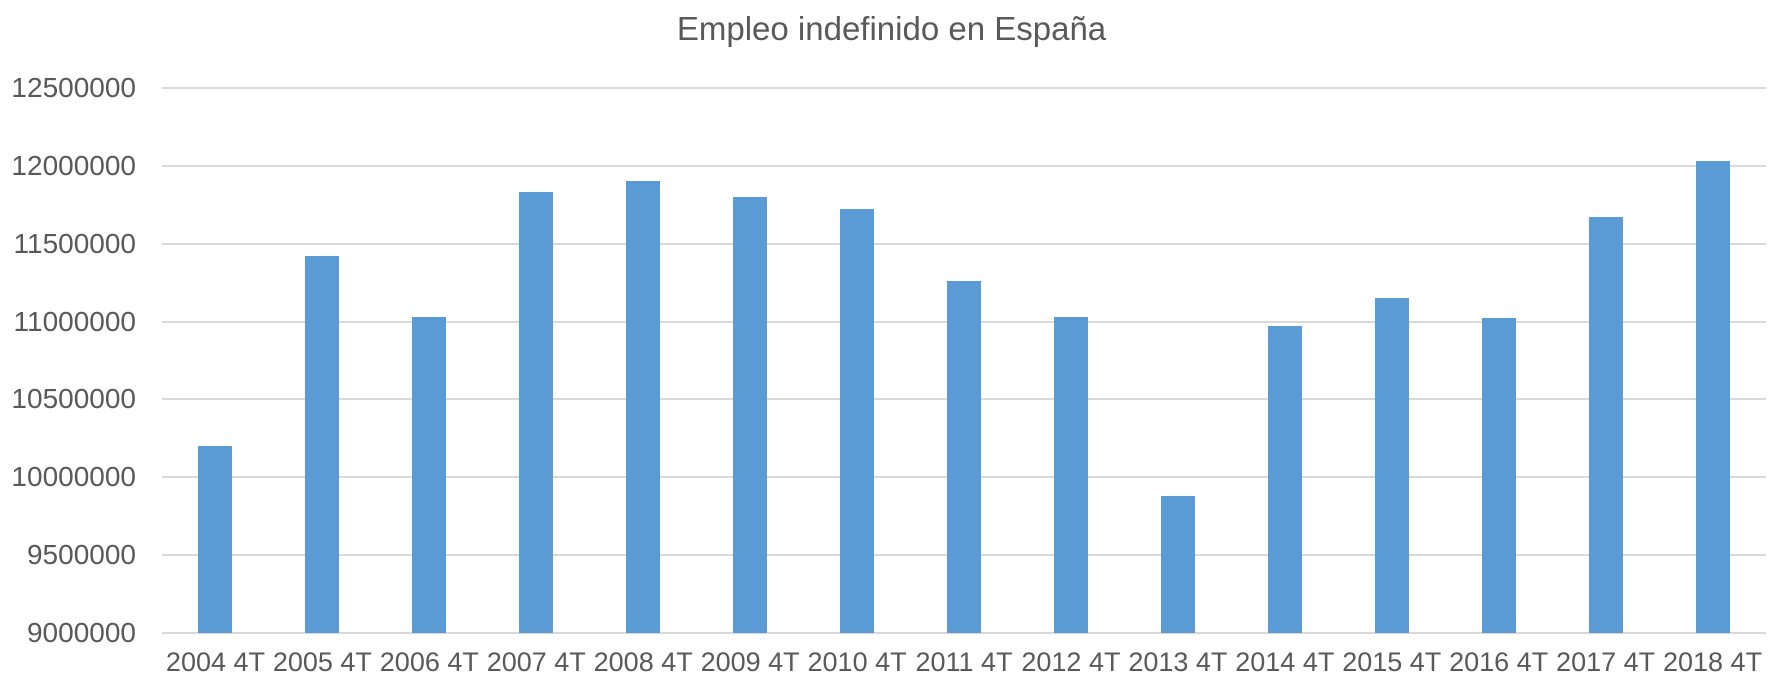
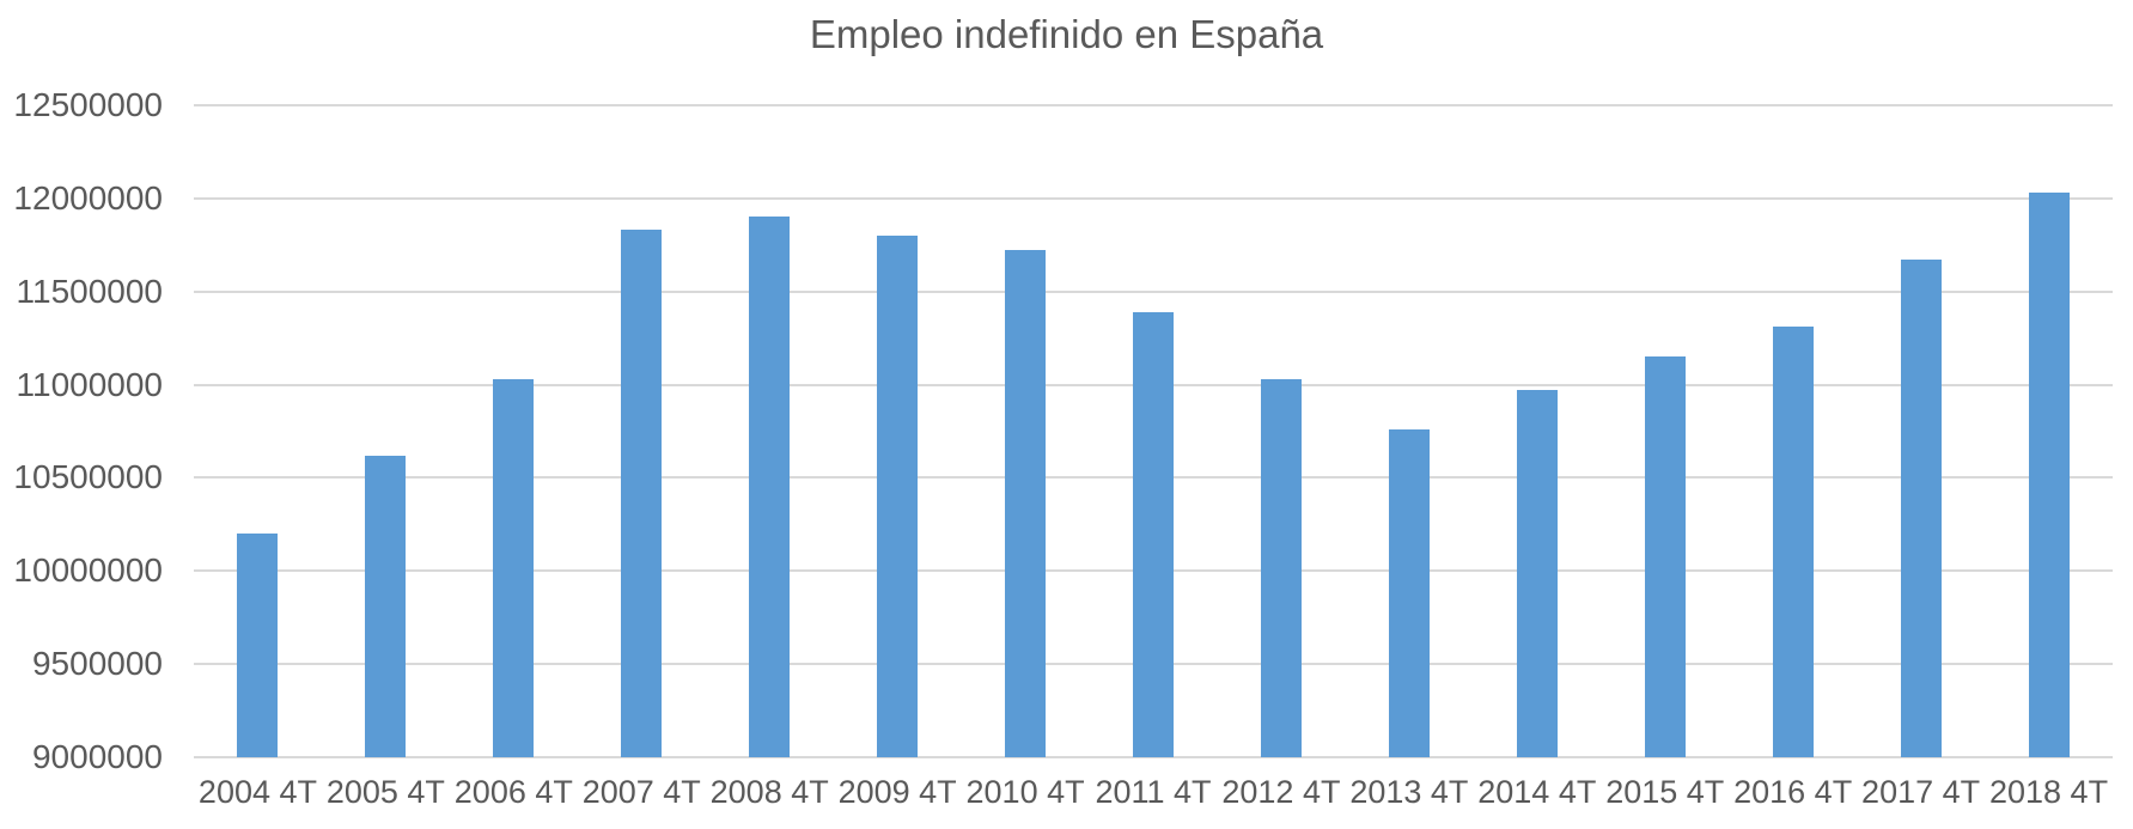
2005 4T: 11420000 -> 10620000
2011 4T: 11260000 -> 11390000
2013 4T: 9880000 -> 10760000
2016 4T: 11020000 -> 11310000
